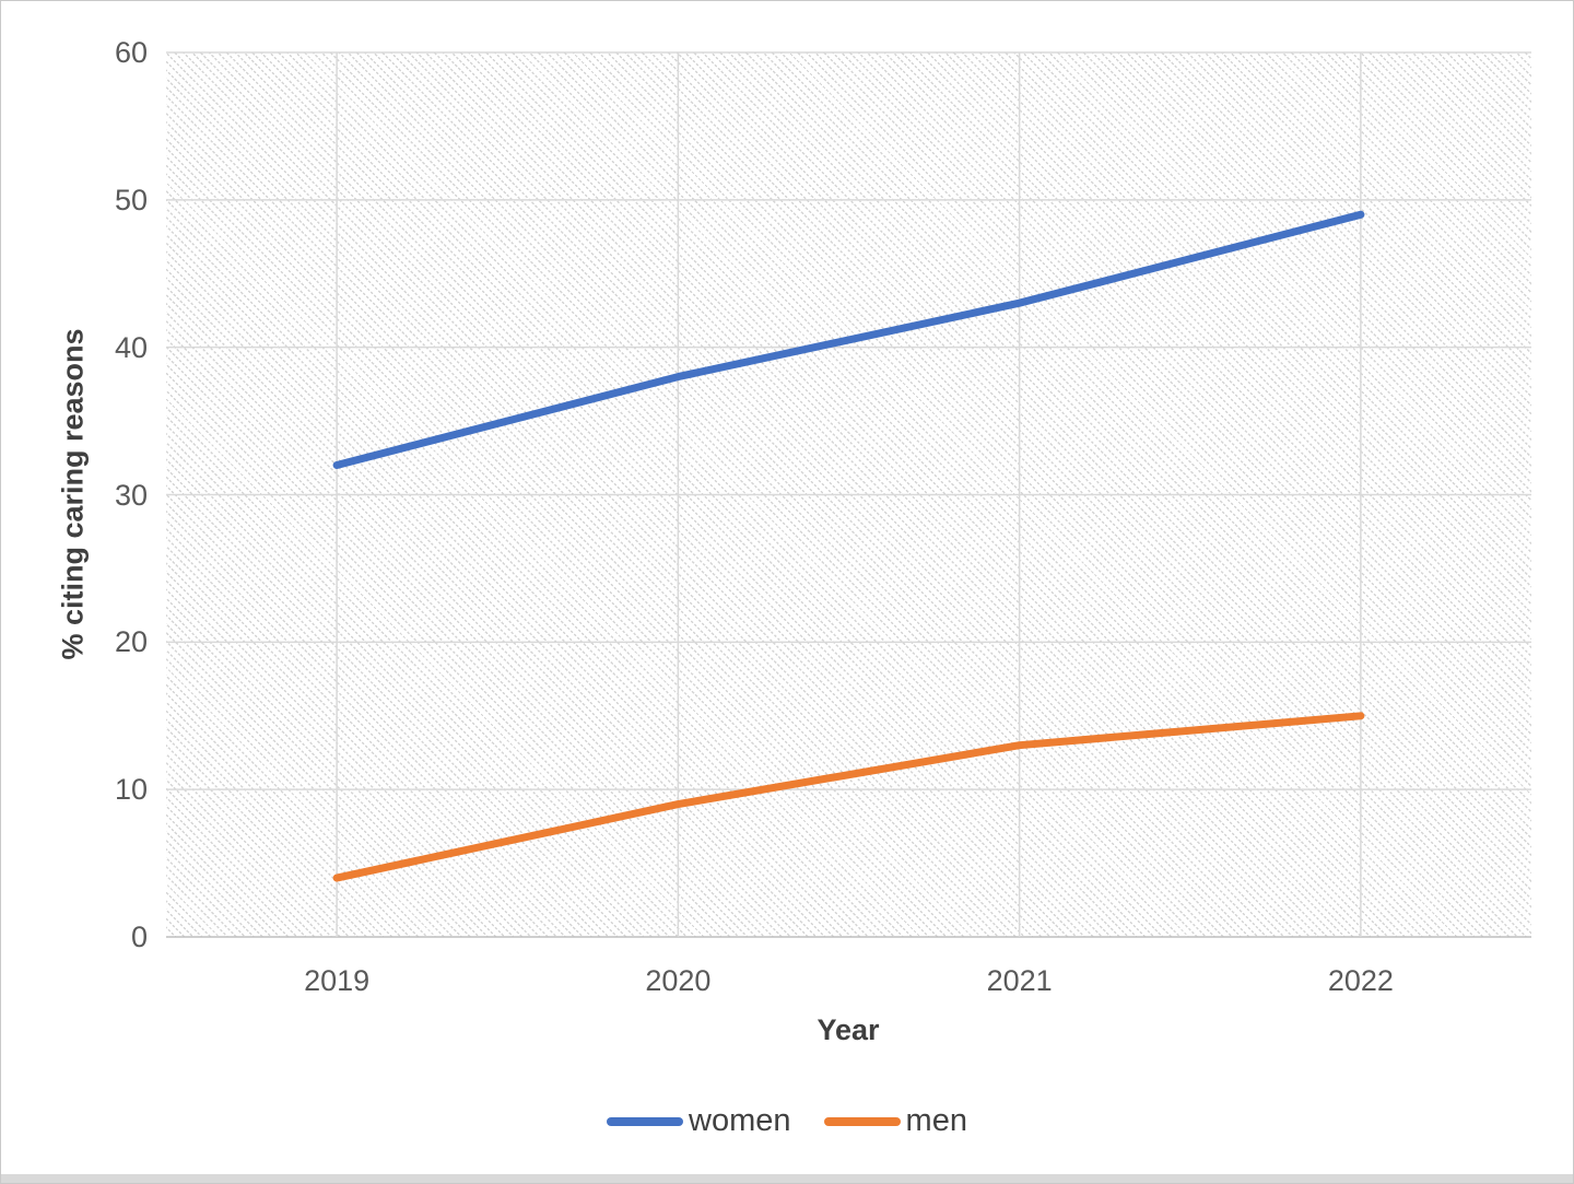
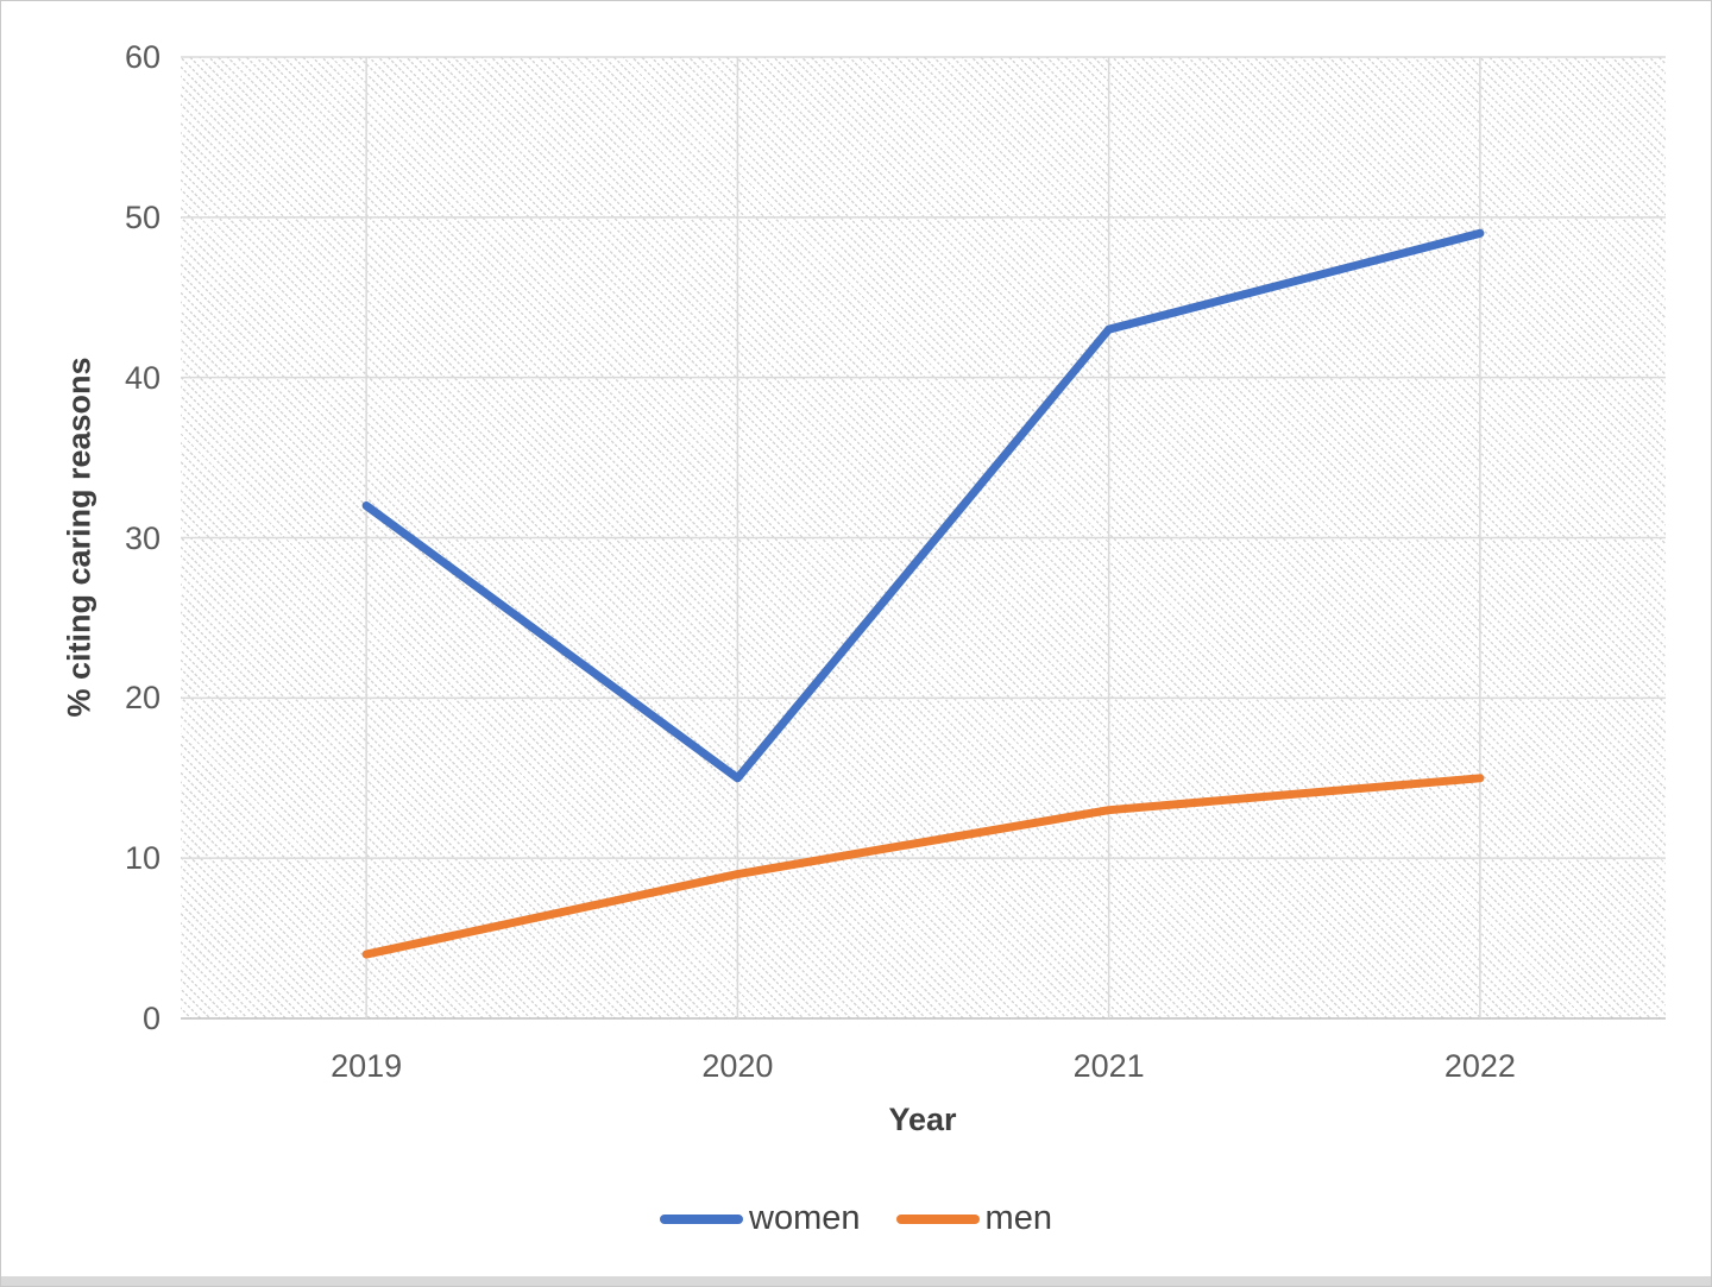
women/2020: 38 -> 15
